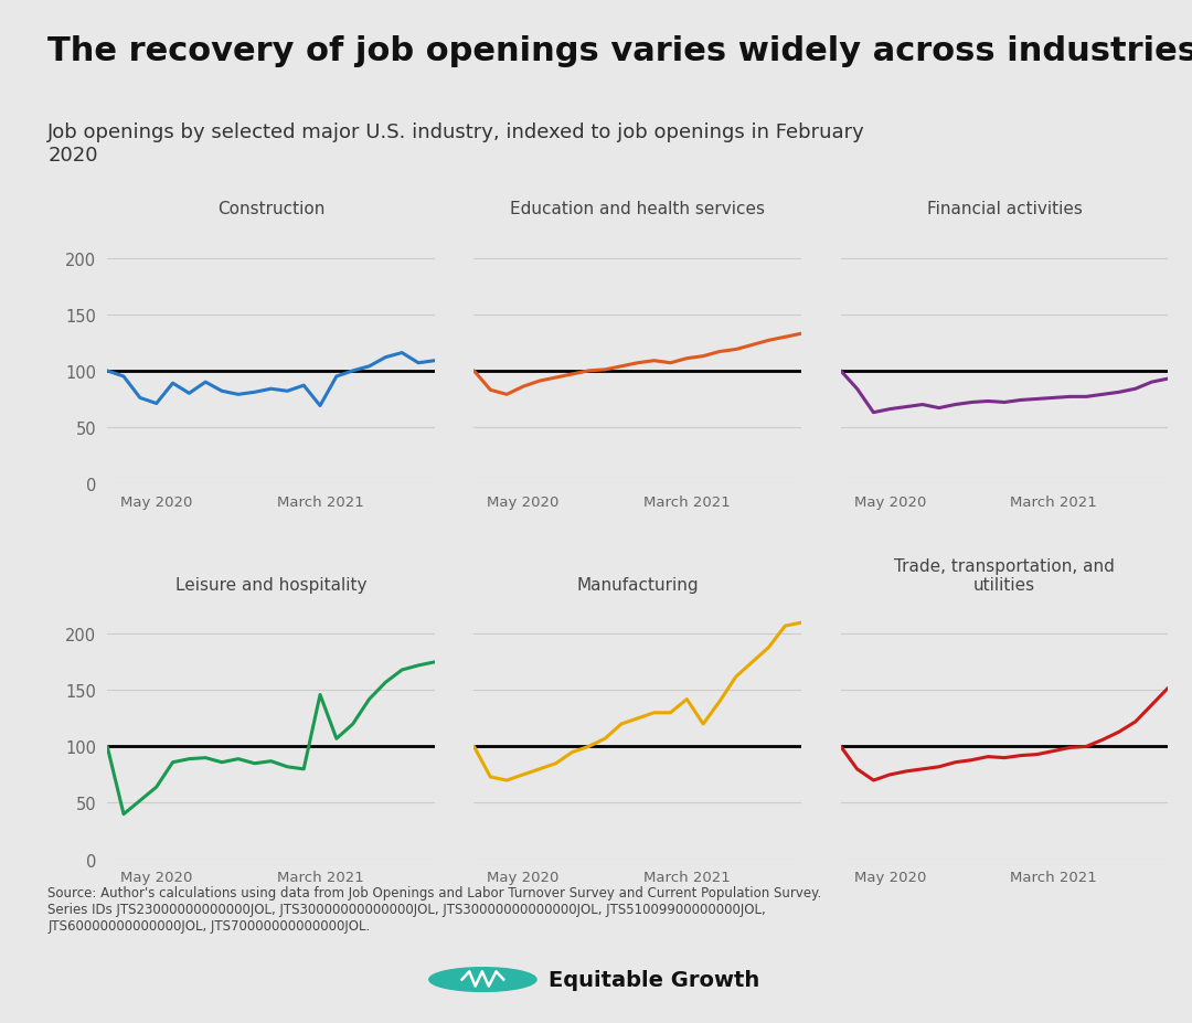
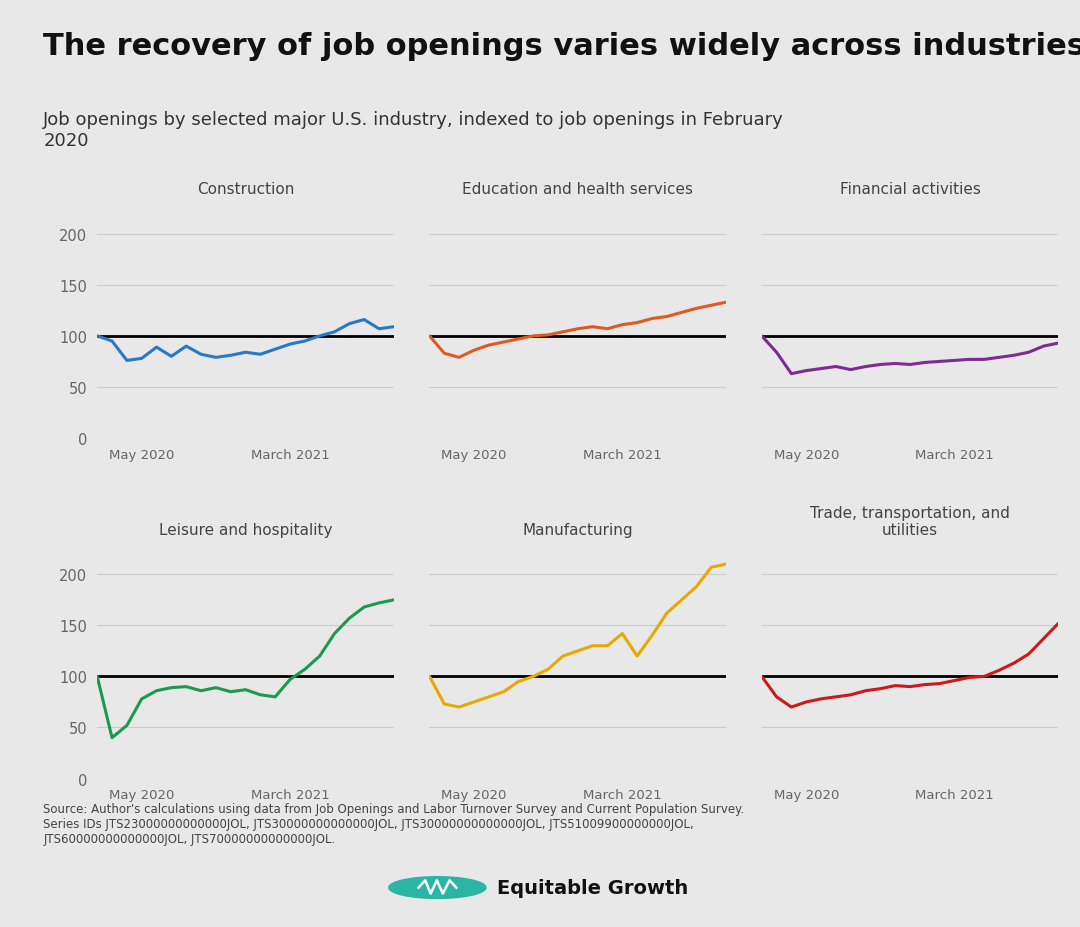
Construction/May 2020: 71 -> 78
Construction/March 2021: 69 -> 92
Leisure and hospitality/May 2020: 64 -> 78
Leisure and hospitality/March 2021: 146 -> 97
